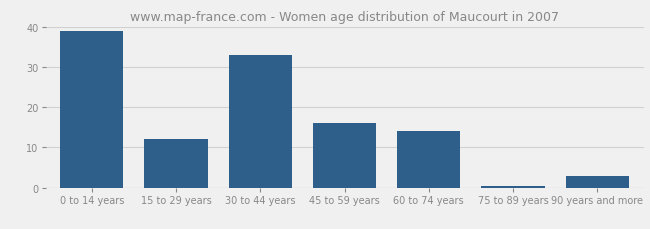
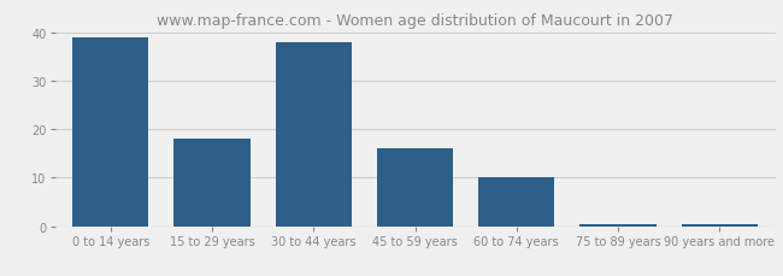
15 to 29 years: 12.0 -> 18.0
30 to 44 years: 33.0 -> 38.0
60 to 74 years: 14.0 -> 10.0
90 years and more: 3.0 -> 0.4
